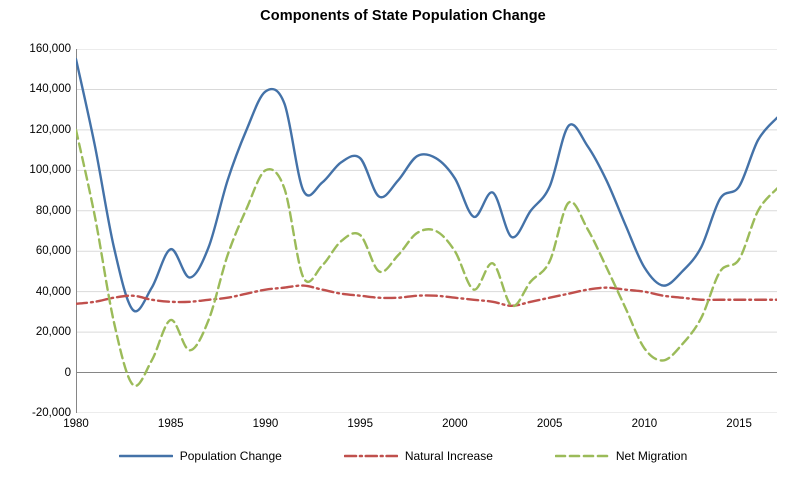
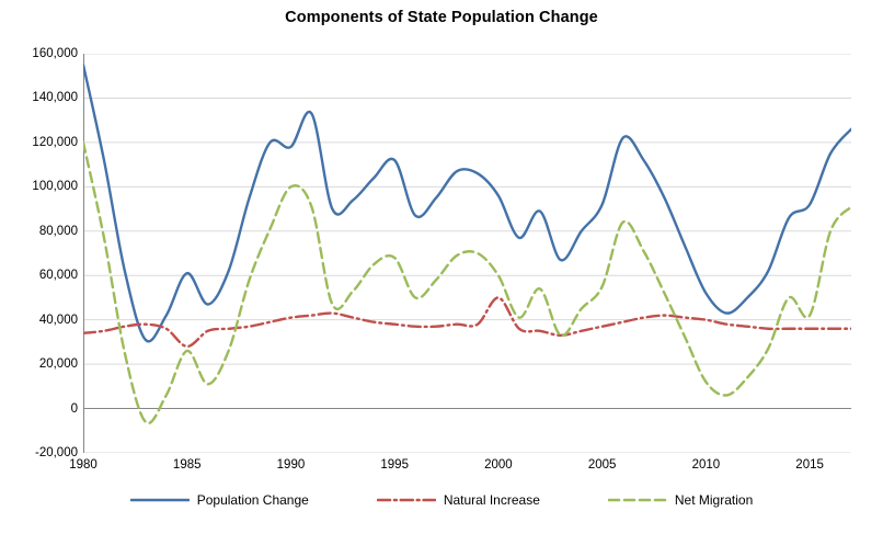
Natural Increase/1985: 35000 -> 28000
Population Change/1990: 139000 -> 118000
Population Change/1995: 106000 -> 112000
Natural Increase/2000: 37000 -> 50000
Net Migration/2015: 56000 -> 42000
